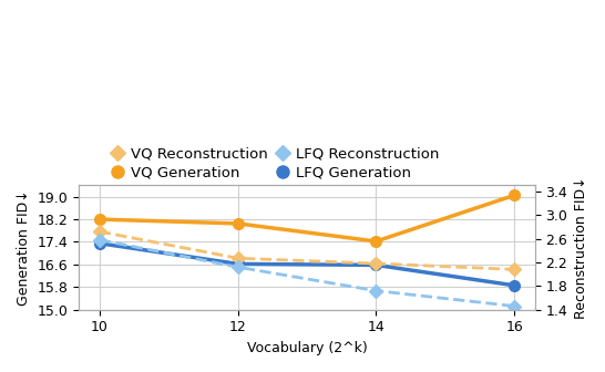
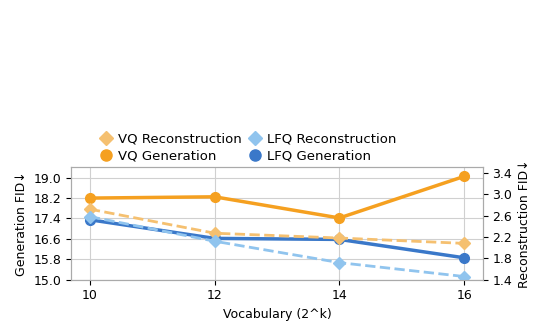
VQ Generation/12: 18.05 -> 18.25
